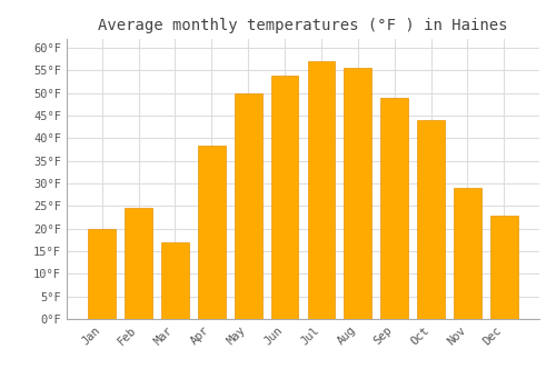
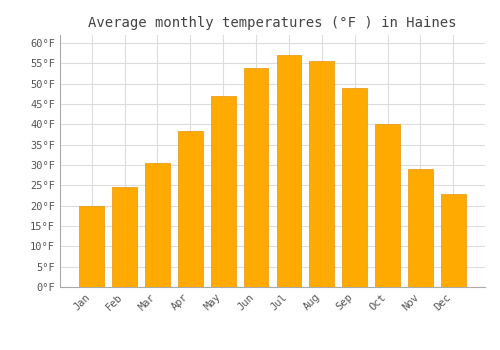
Mar: 17.0°F -> 30.5°F
May: 50.0°F -> 47.0°F
Oct: 44.0°F -> 40.0°F
